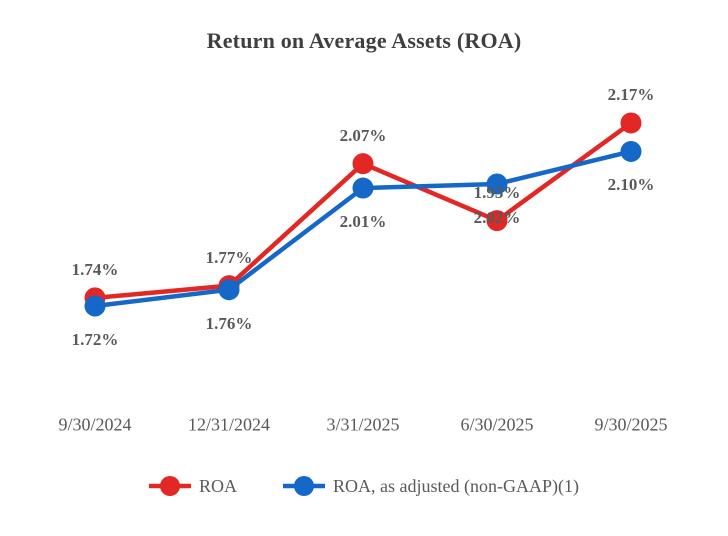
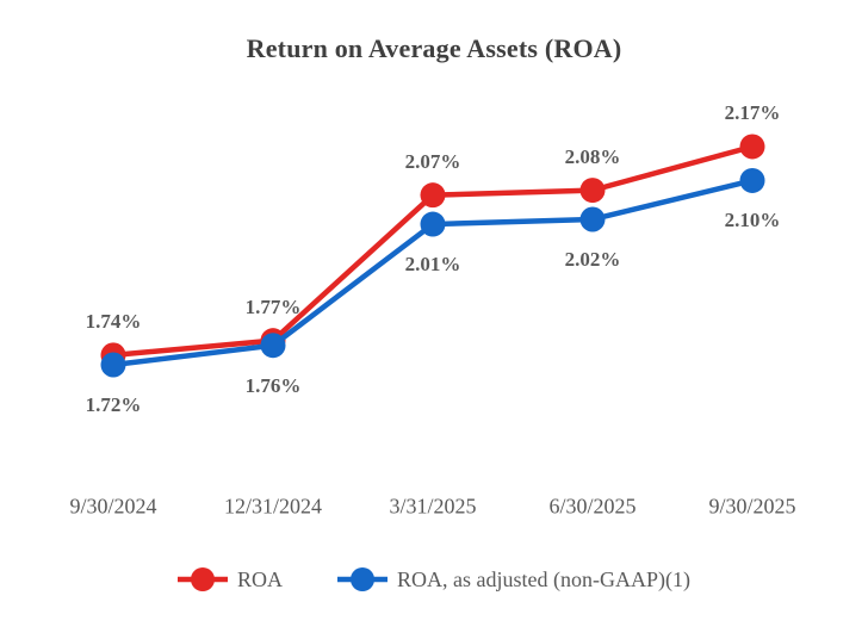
ROA/6/30/2025: 1.93% -> 2.08%
